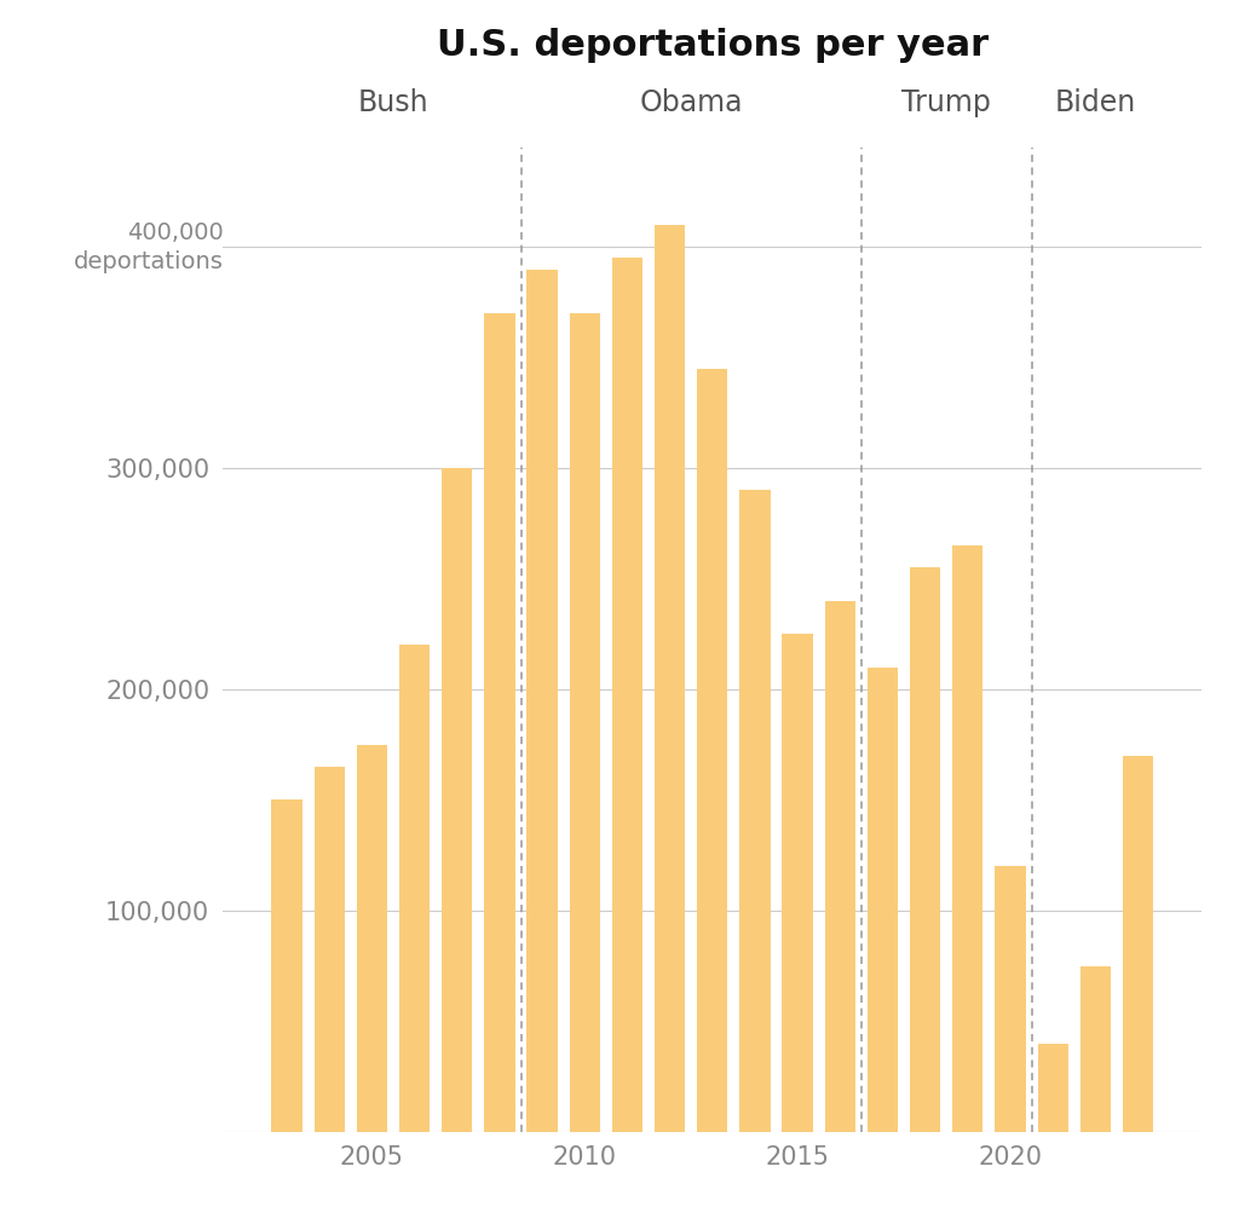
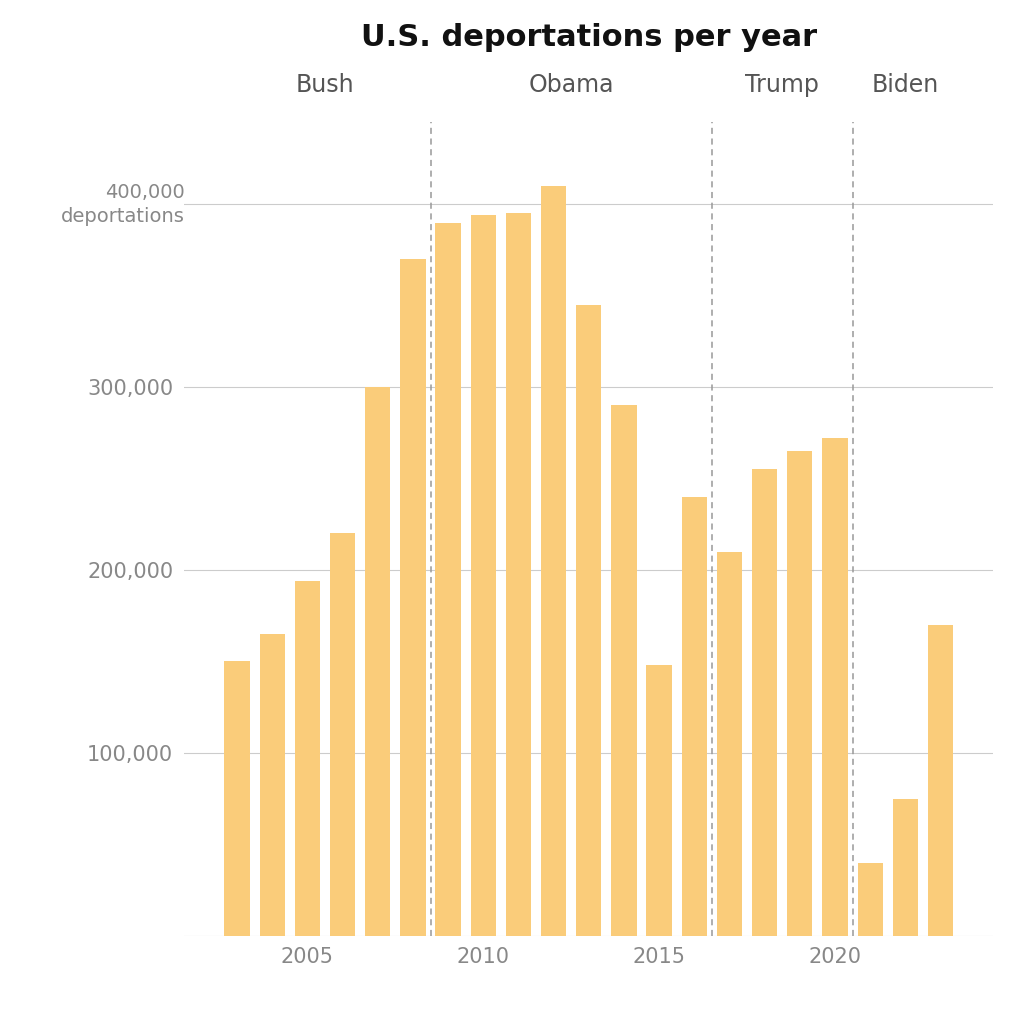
2005: 175,000 -> 194,000
2010: 370,000 -> 394,000
2015: 225,000 -> 148,000
2020: 120,000 -> 272,000
